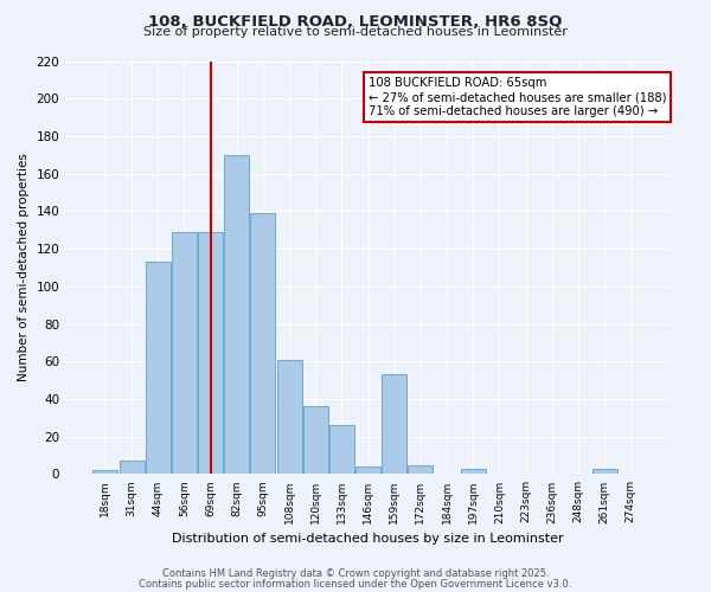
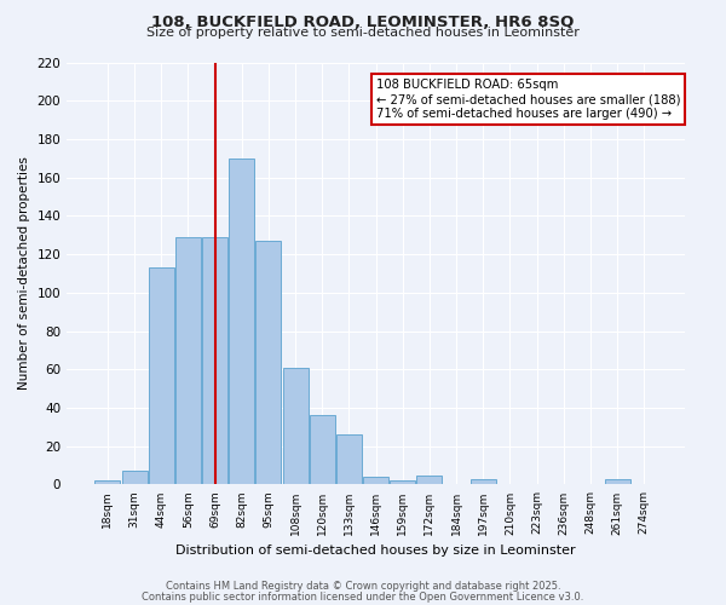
95sqm: 139 -> 127
159sqm: 53 -> 2
